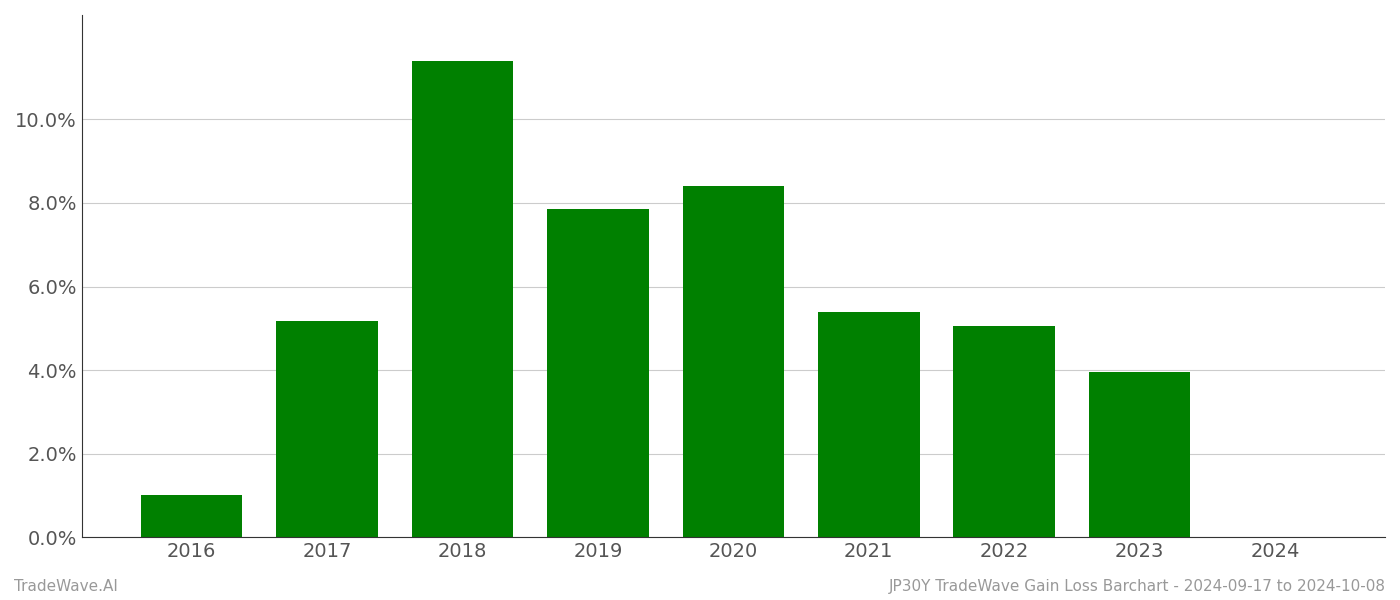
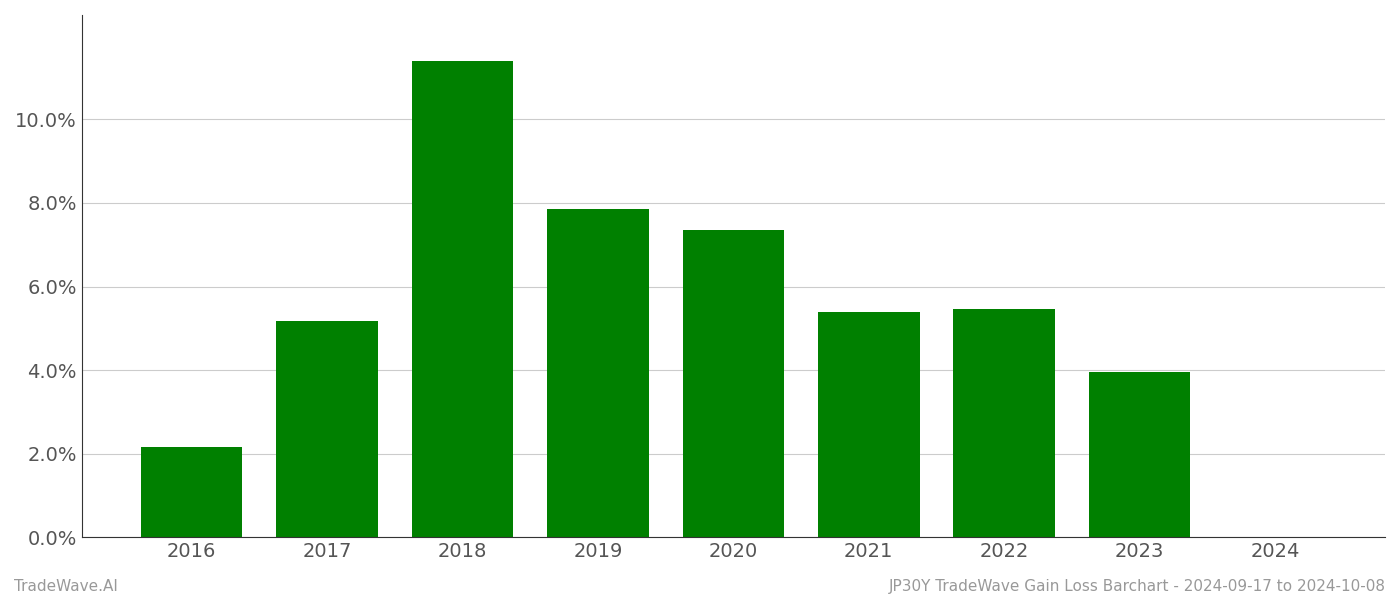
2016: 1.00% -> 2.15%
2020: 8.40% -> 7.35%
2022: 5.05% -> 5.45%
